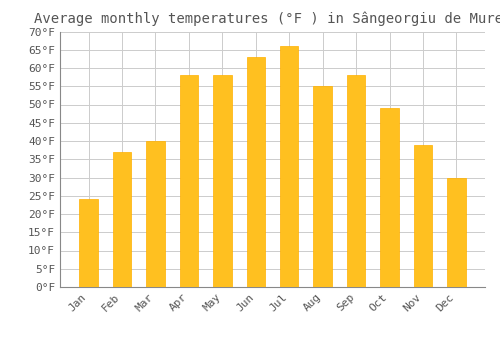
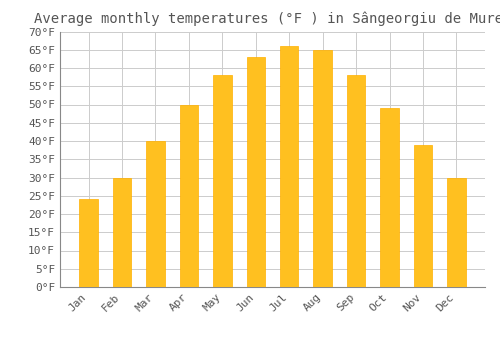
Feb: 37°F -> 30°F
Apr: 58°F -> 50°F
Aug: 55°F -> 65°F
